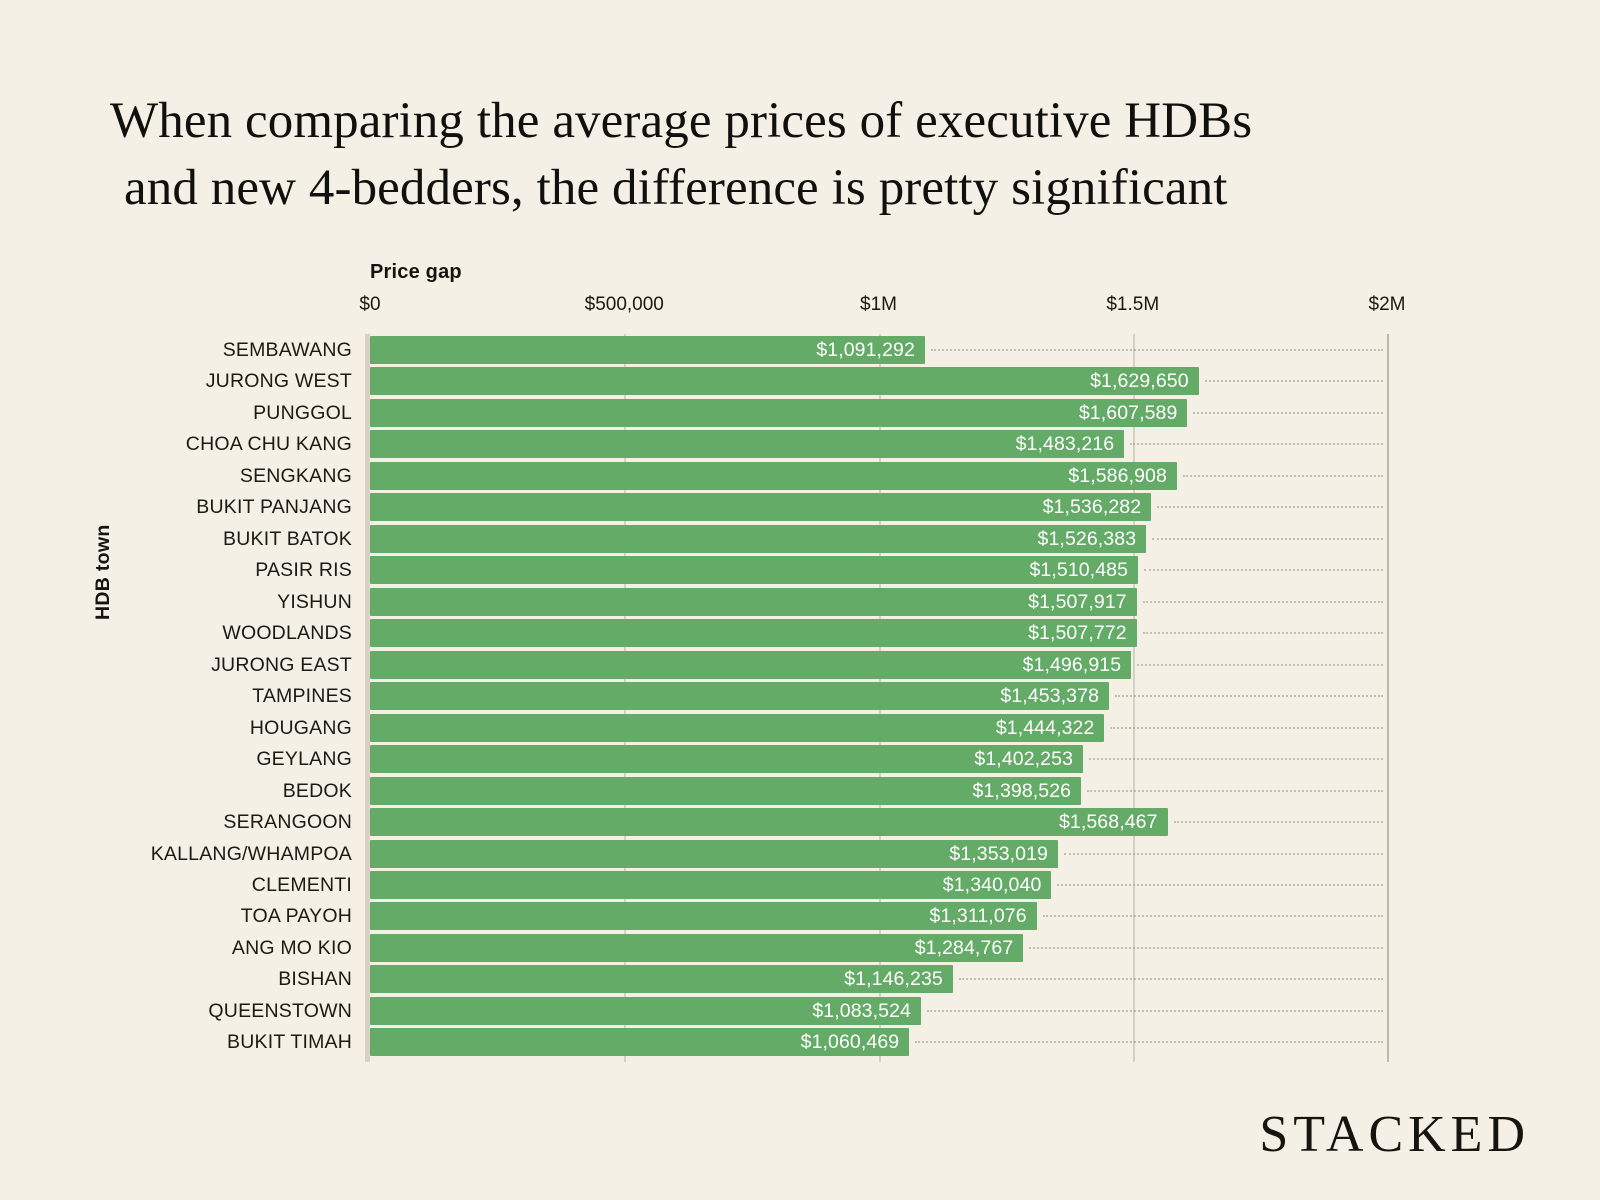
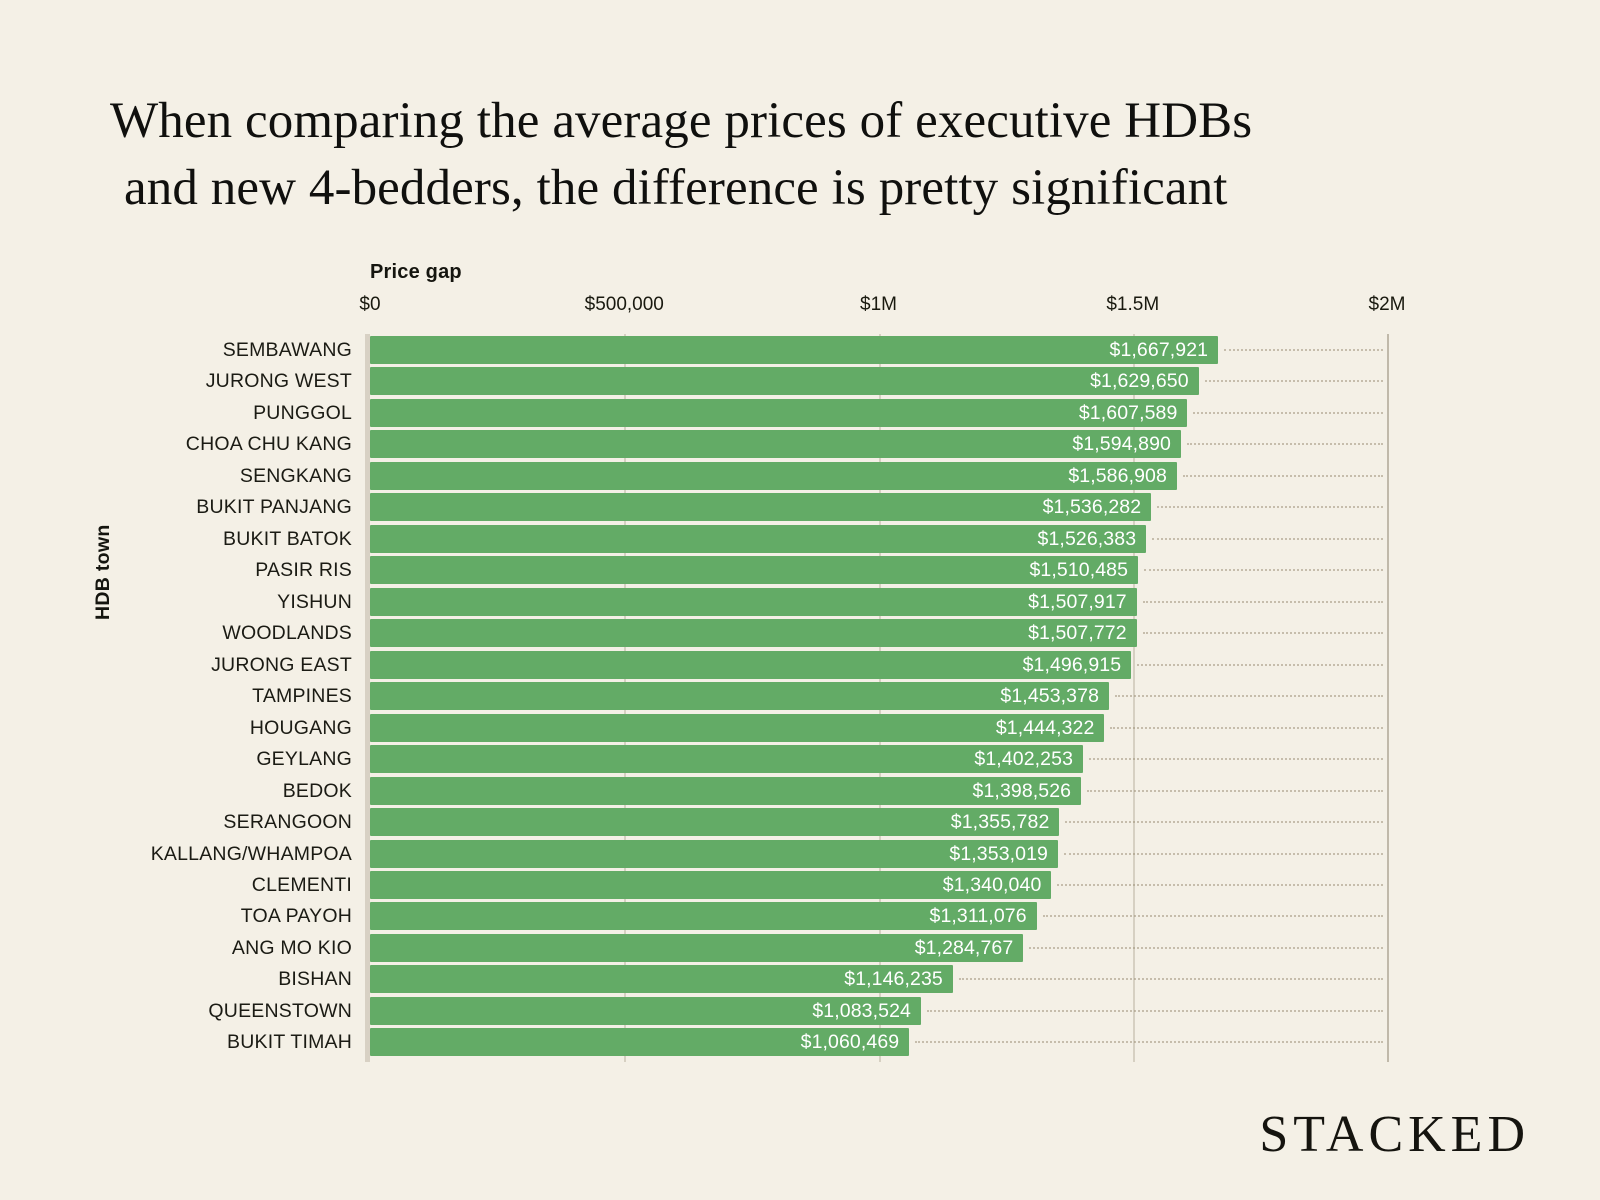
SEMBAWANG: $1,091,292 -> $1,667,921
CHOA CHU KANG: $1,483,216 -> $1,594,890
SERANGOON: $1,568,467 -> $1,355,782
